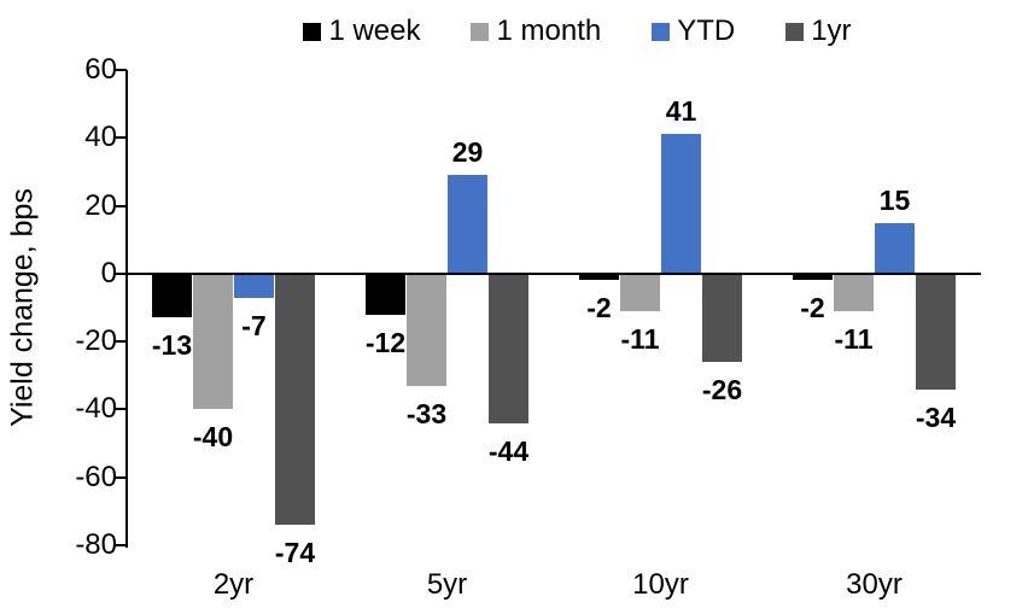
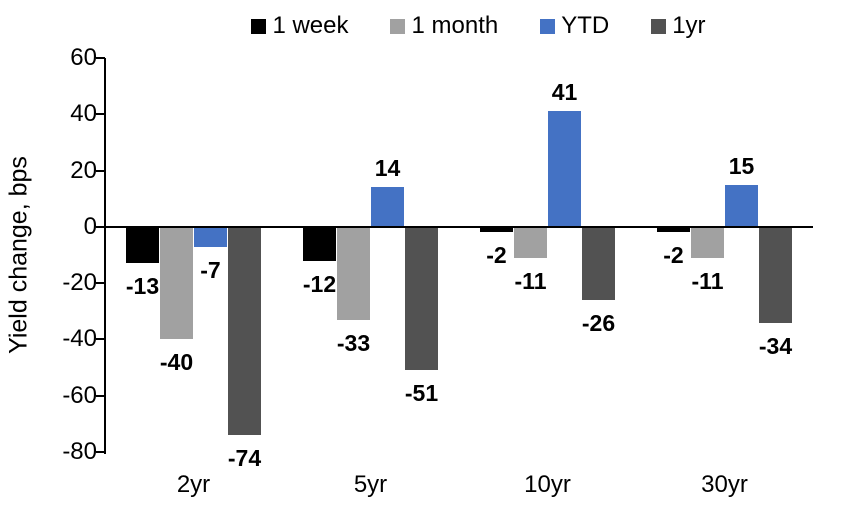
YTD/5yr: 29 -> 14
1yr/5yr: -44 -> -51
